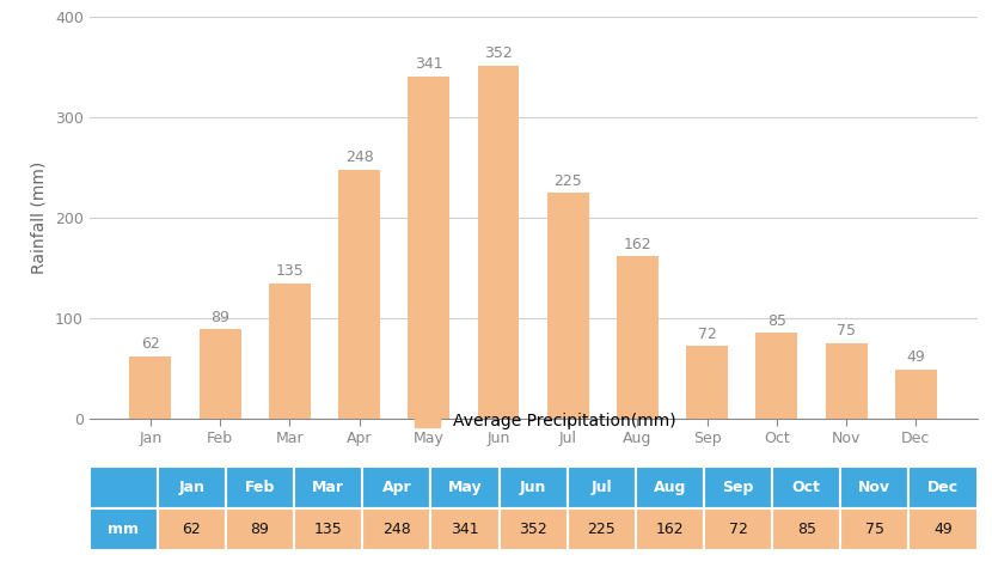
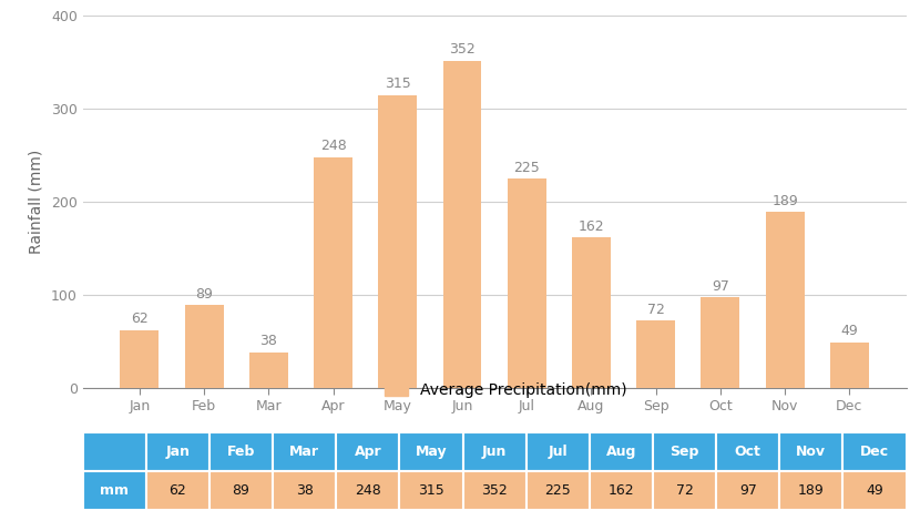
Mar: 135 -> 38
May: 341 -> 315
Oct: 85 -> 97
Nov: 75 -> 189
